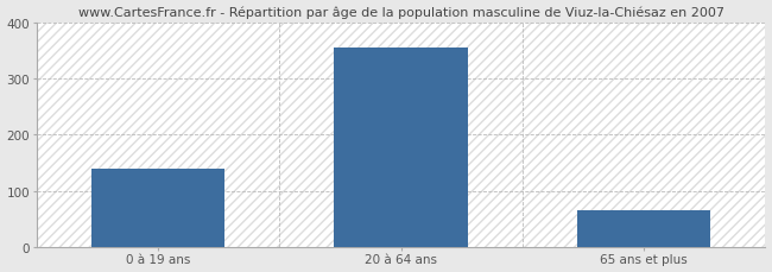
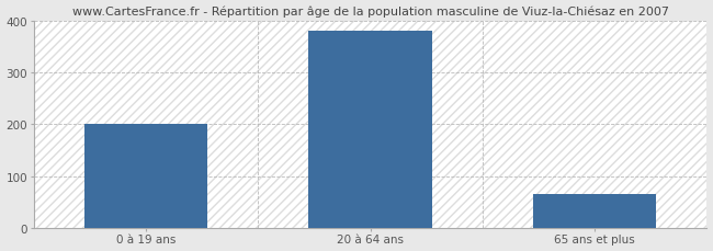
0 à 19 ans: 140 -> 200
20 à 64 ans: 355 -> 380
